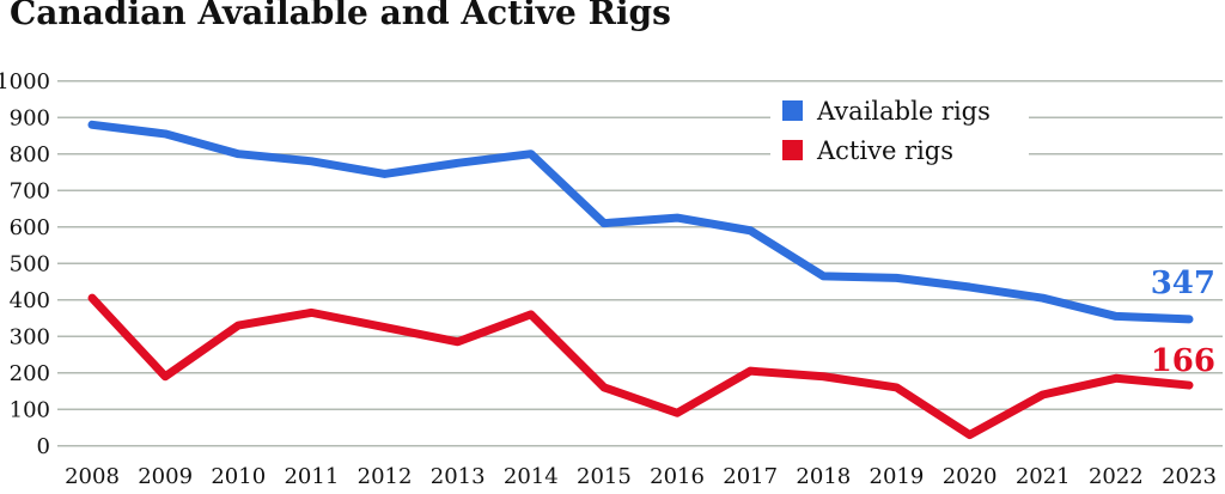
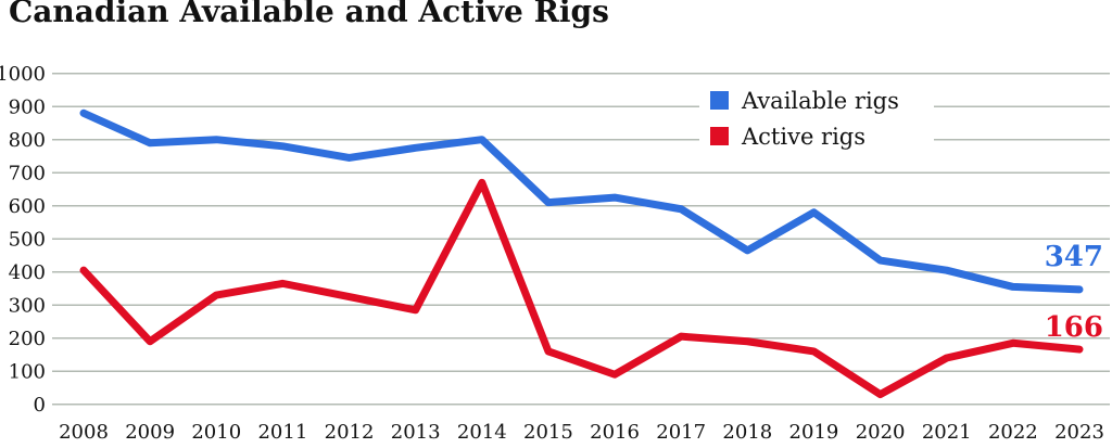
Available rigs/2009: 860 -> 790
Active rigs/2014: 360 -> 670
Available rigs/2019: 460 -> 580
